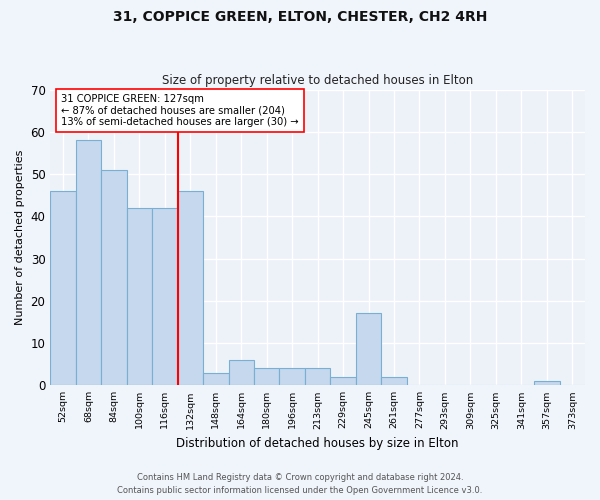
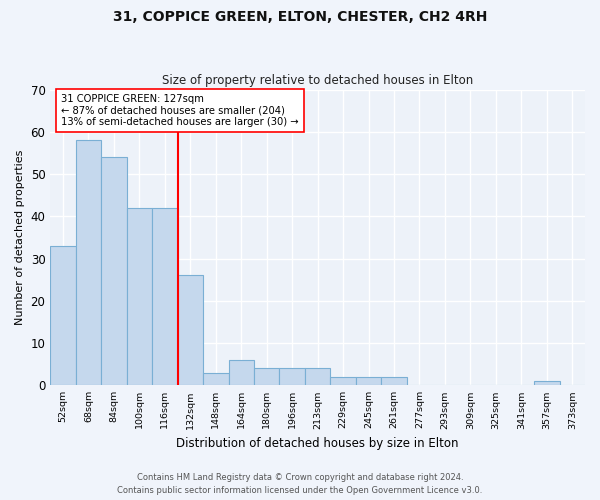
52sqm: 46 -> 33
84sqm: 51 -> 54
132sqm: 46 -> 26
245sqm: 17 -> 2
